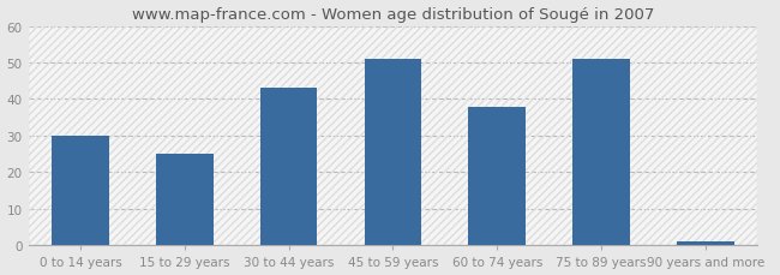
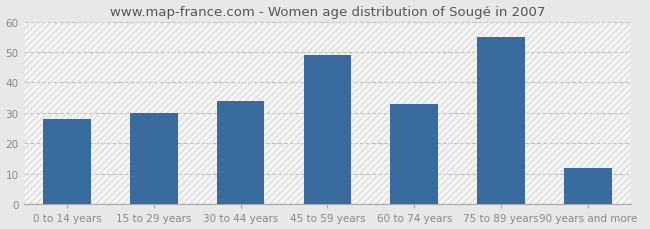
0 to 14 years: 30 -> 28
15 to 29 years: 25 -> 30
30 to 44 years: 43 -> 34
45 to 59 years: 51 -> 49
60 to 74 years: 38 -> 33
75 to 89 years: 51 -> 55
90 years and more: 1 -> 12
